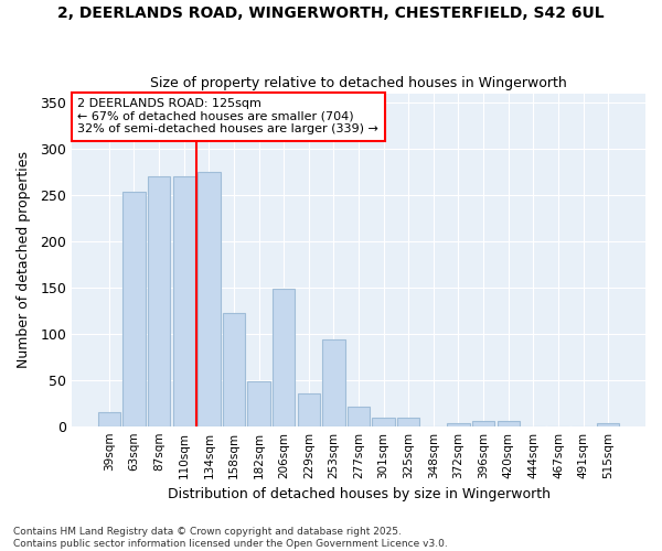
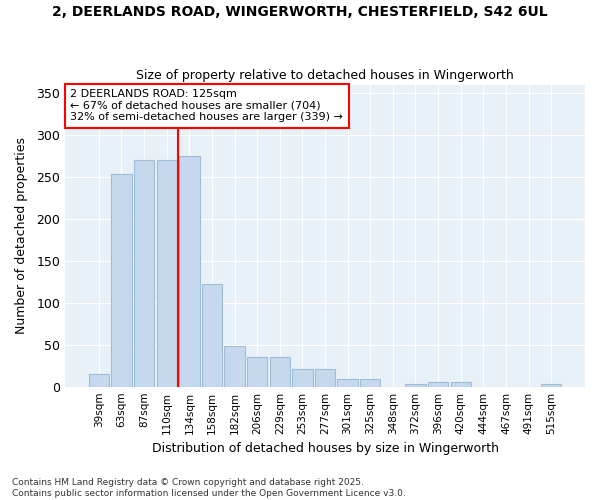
206sqm: 148 -> 35
253sqm: 94 -> 21
